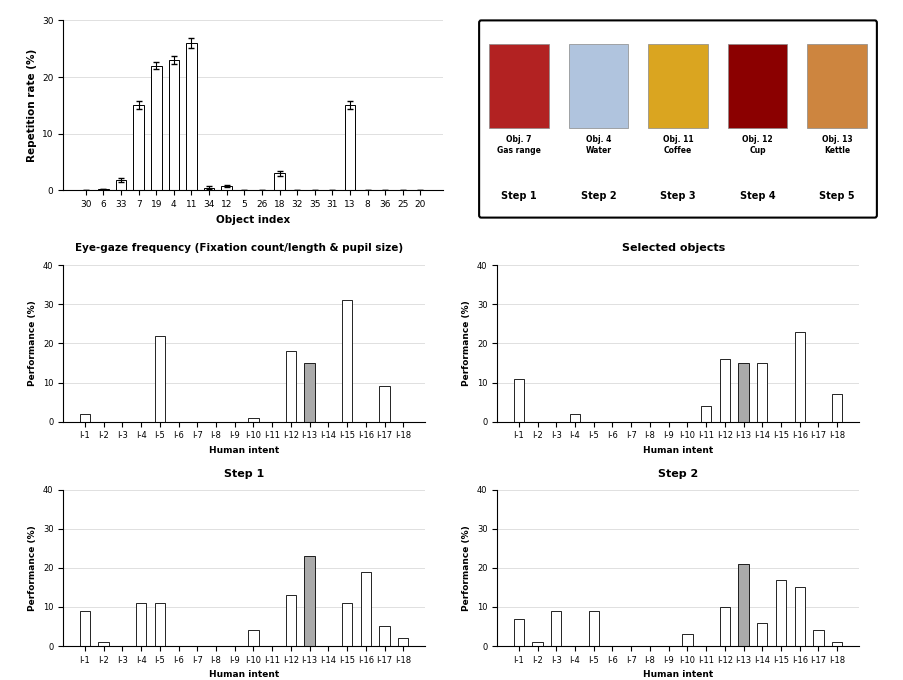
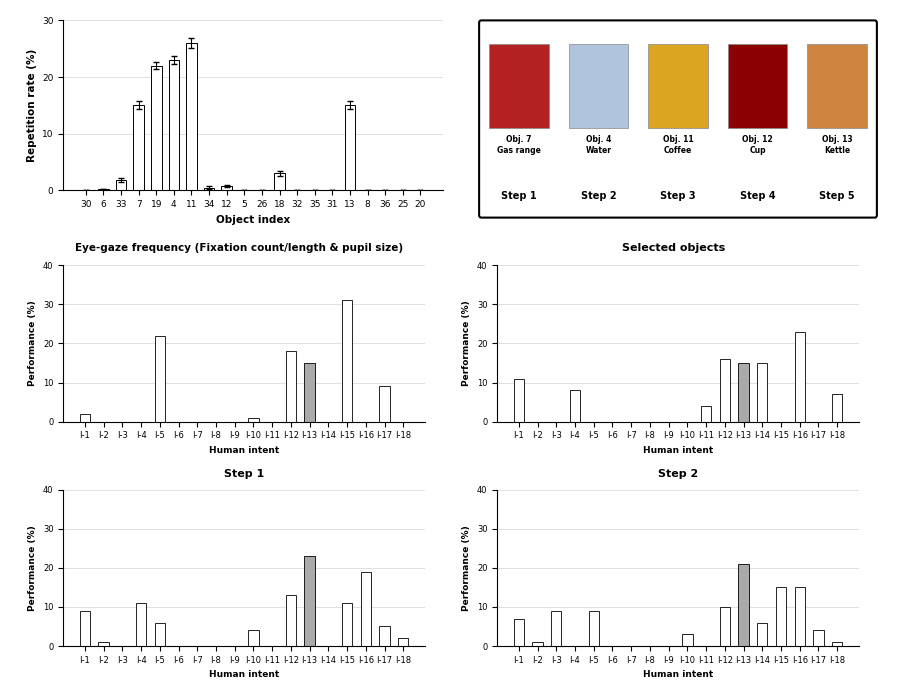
Step 2/I-4: 2 -> 8
Step 3/I-5: 11 -> 6
Step 4/I-15: 17 -> 15
